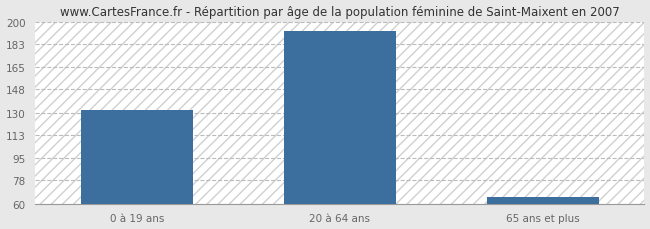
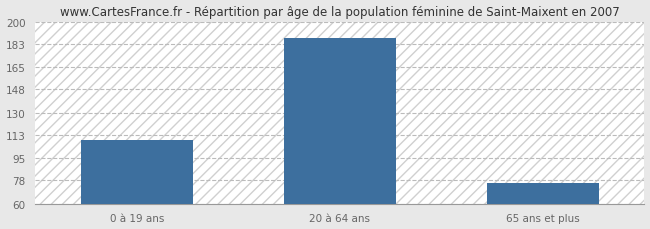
0 à 19 ans: 132 -> 109
20 à 64 ans: 193 -> 187
65 ans et plus: 65 -> 76
